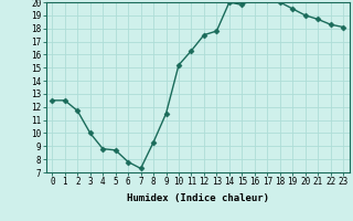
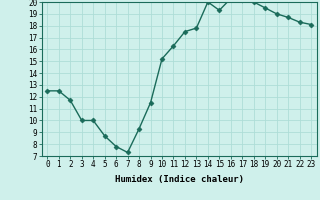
4: 8.8 -> 10.0
15: 19.8 -> 19.3
